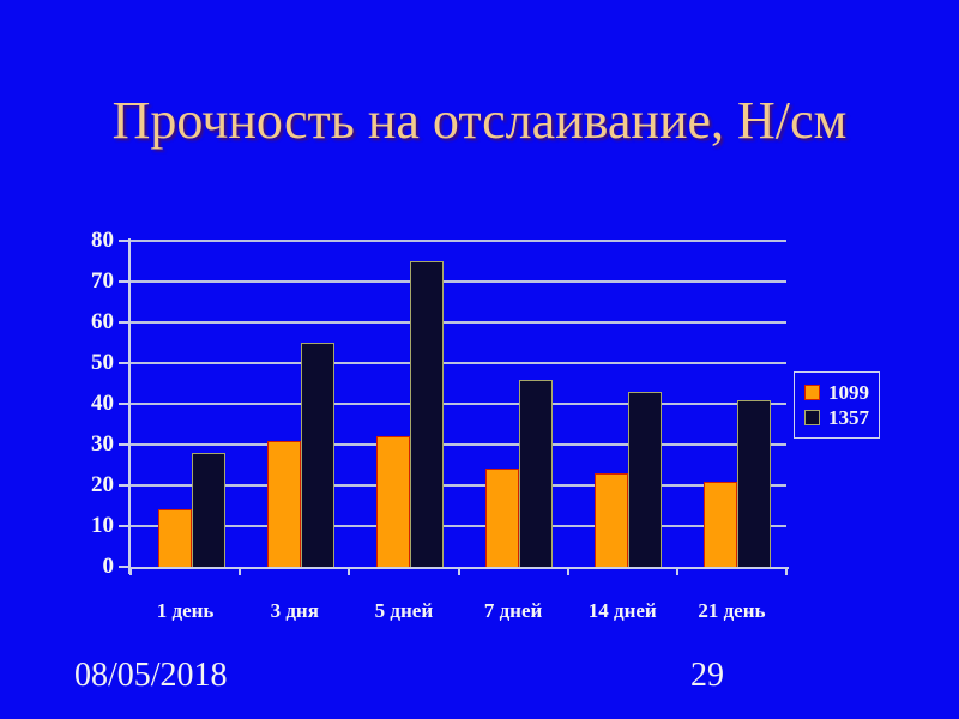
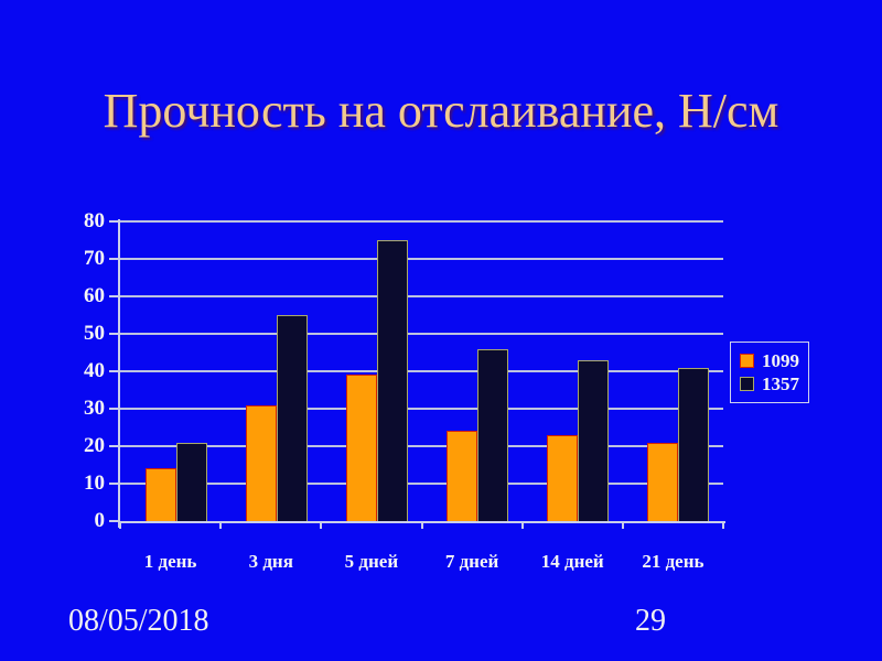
1357/1 день: 28 -> 21
1099/5 дней: 32 -> 39
